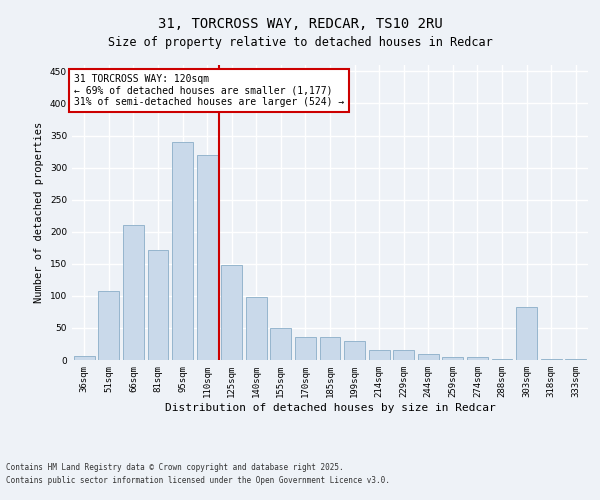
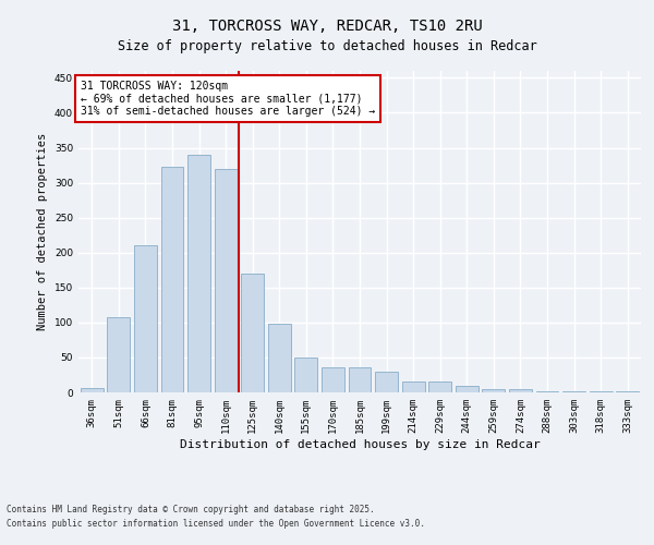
81sqm: 172 -> 323
125sqm: 148 -> 170
303sqm: 82 -> 1
